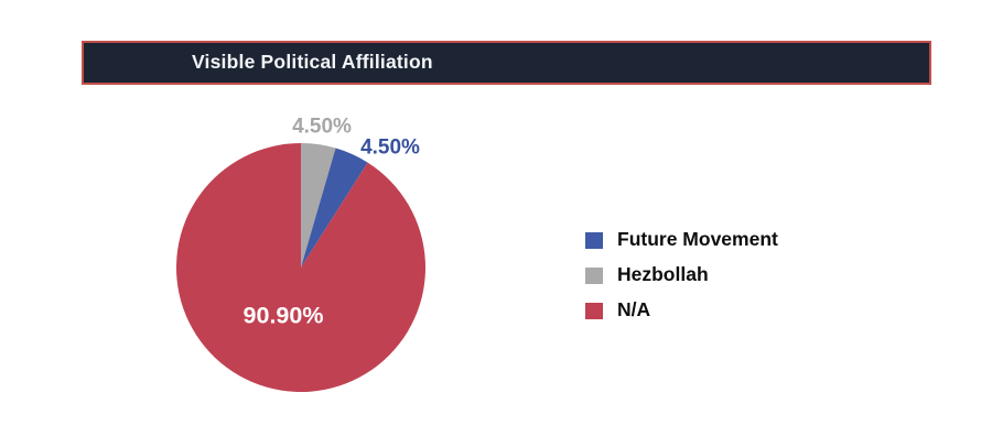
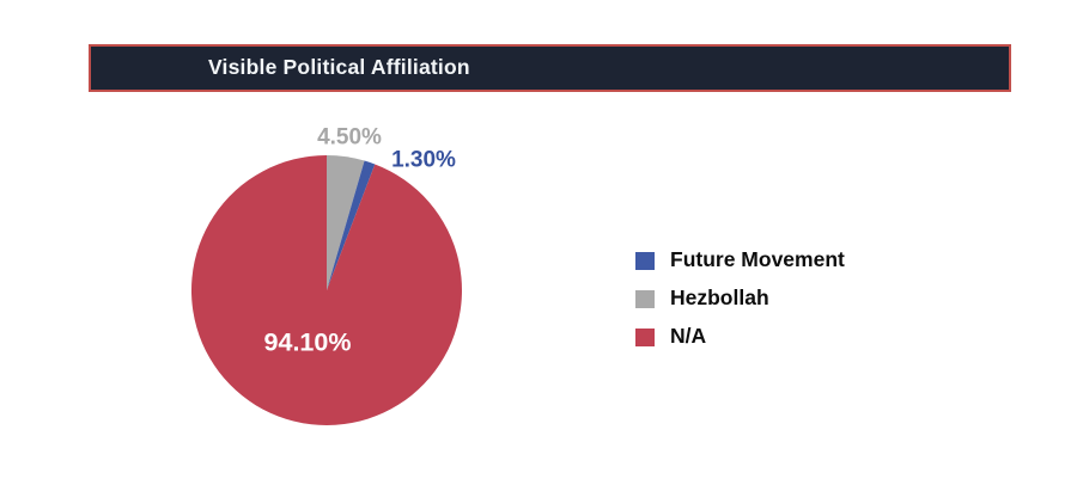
Future Movement: 4.50% -> 1.30%
N/A: 90.90% -> 94.10%
